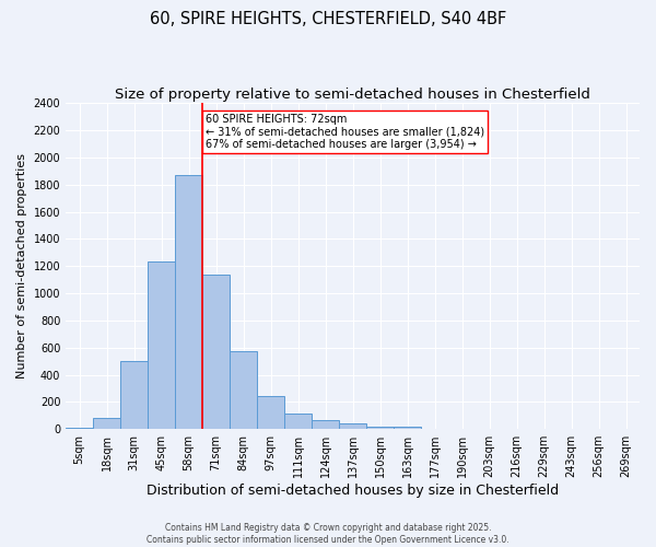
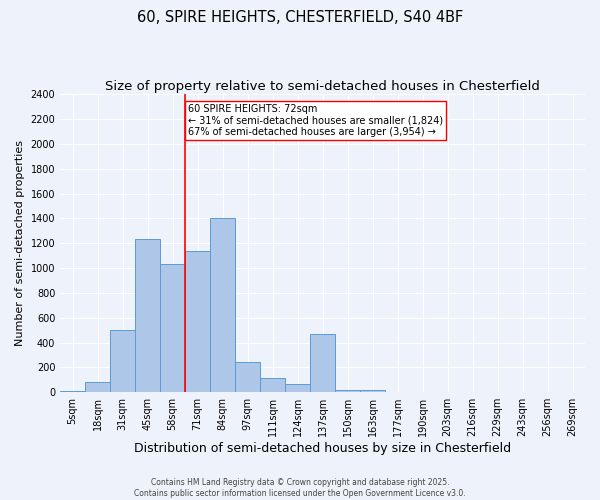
58sqm: 1870 -> 1030
84sqm: 580 -> 1400
137sqm: 40 -> 470
